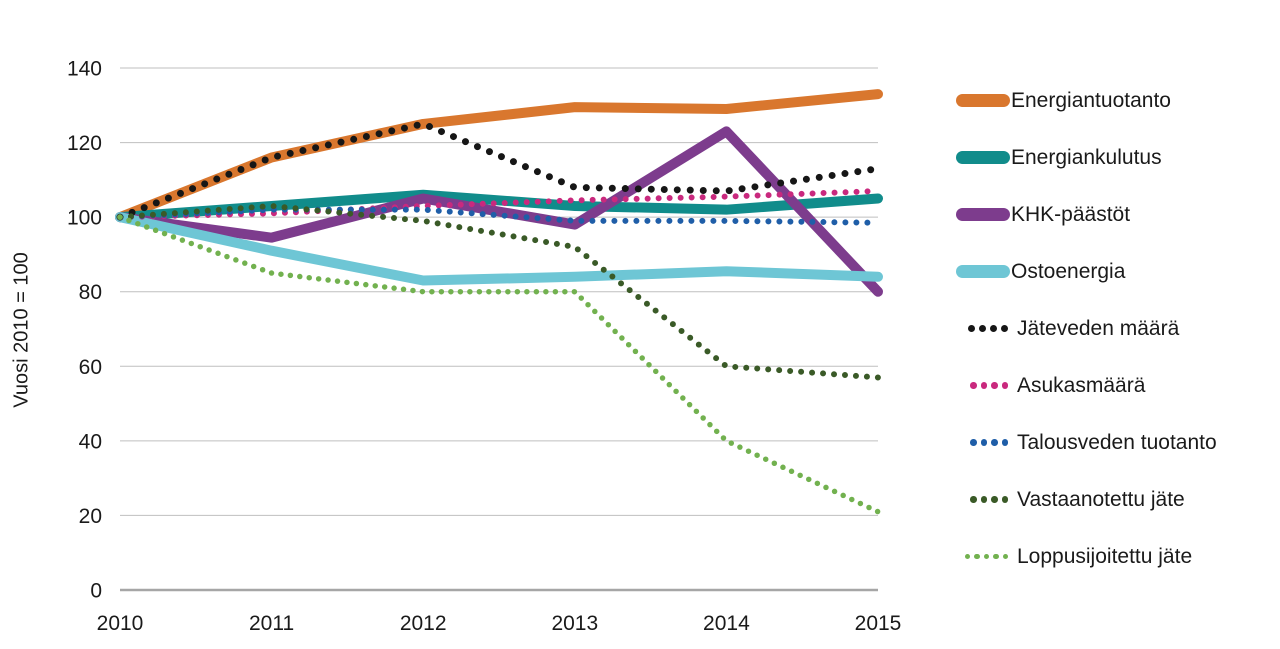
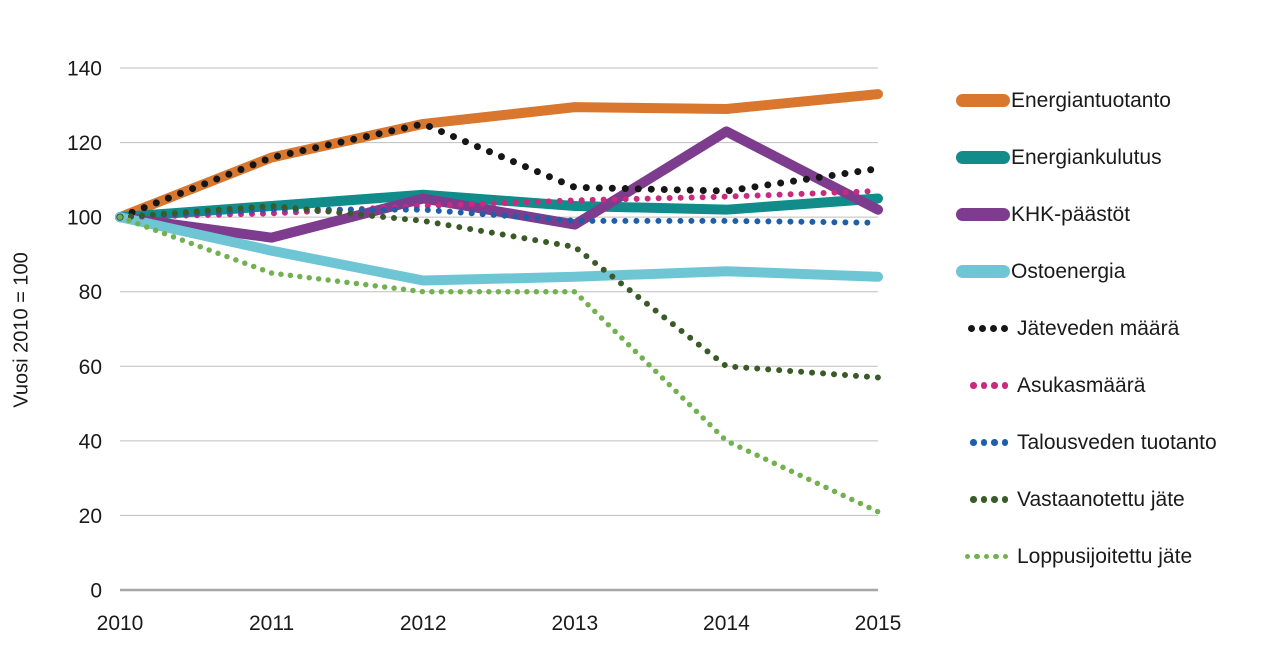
KHK-päästöt/2015: 80 -> 102
